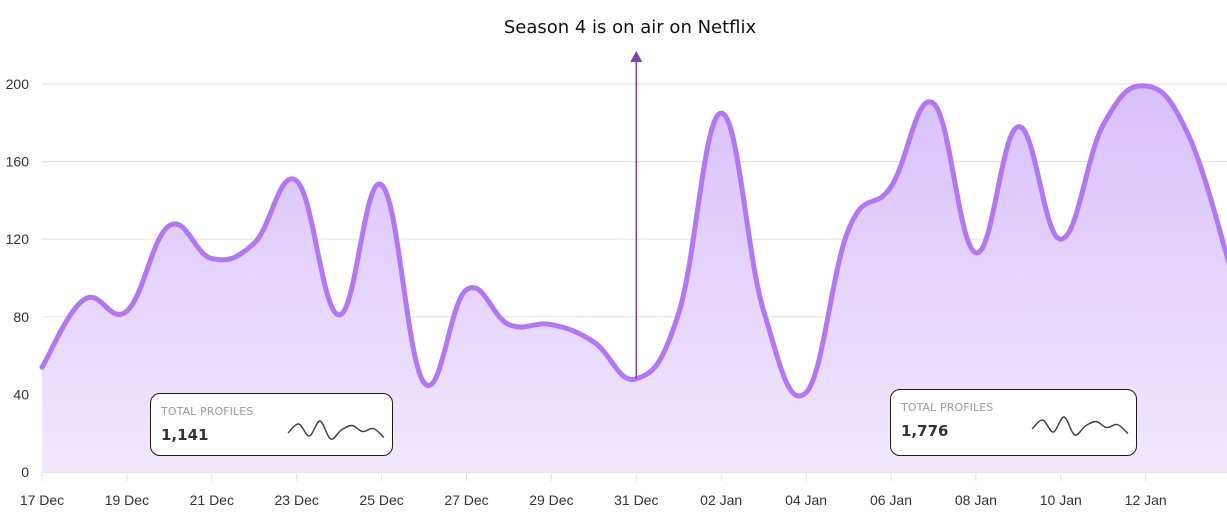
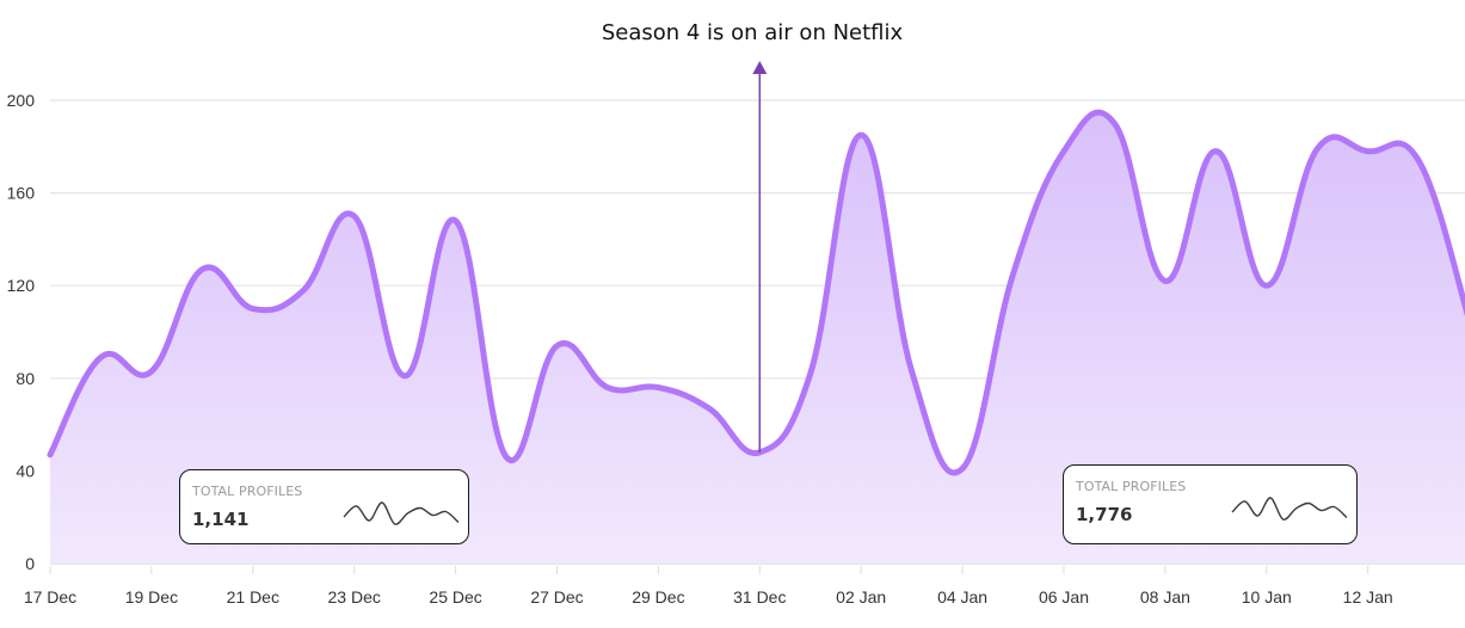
17 Dec: 54 -> 47
06 Jan: 147 -> 178
08 Jan: 113 -> 122
12 Jan: 199 -> 178
